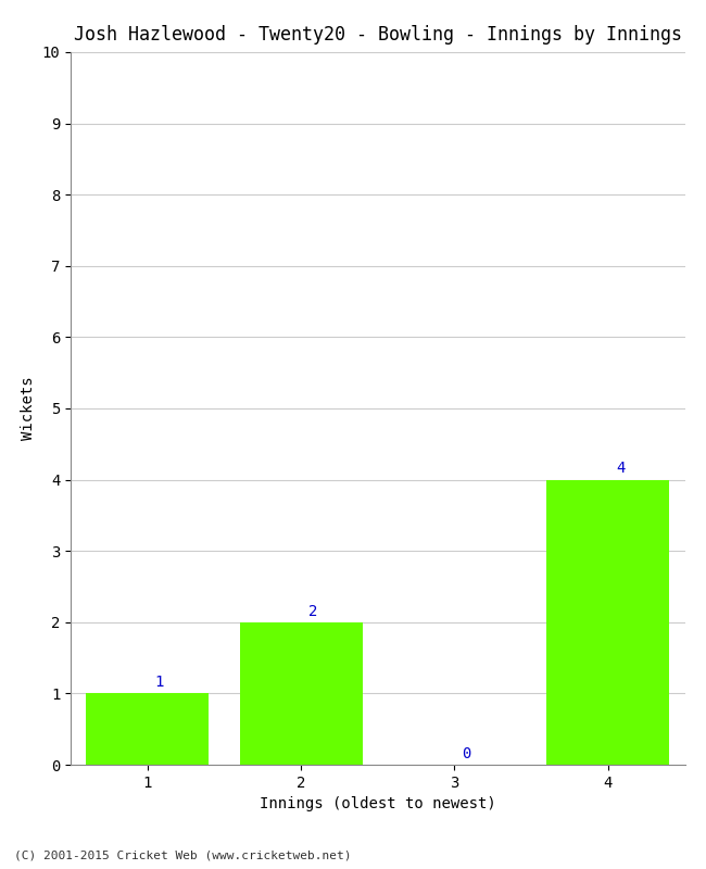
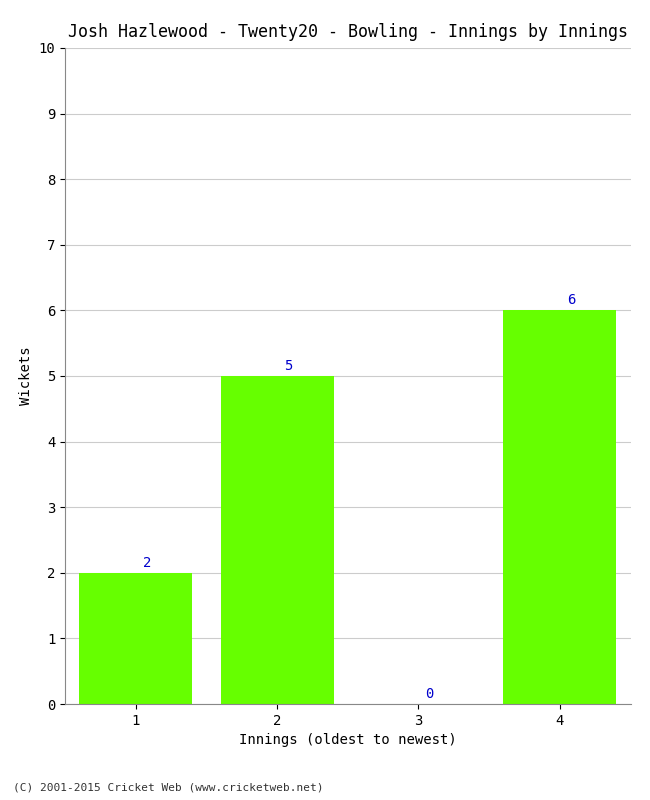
1: 1 -> 2
2: 2 -> 5
4: 4 -> 6
